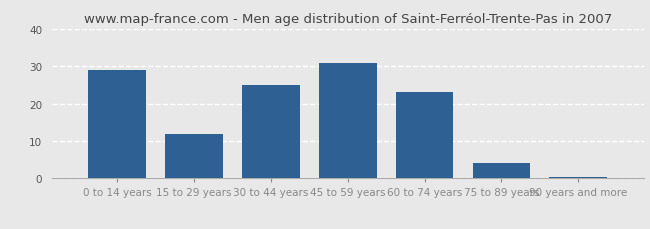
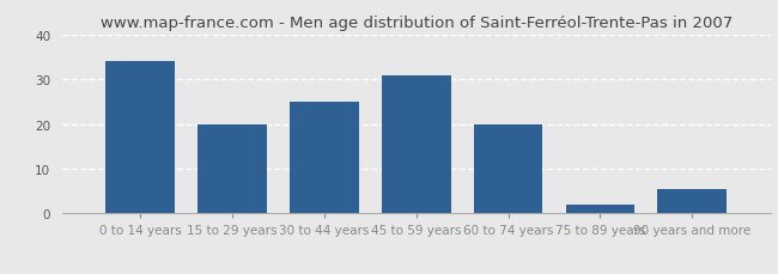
0 to 14 years: 29.0 -> 34.0
15 to 29 years: 12.0 -> 20.0
60 to 74 years: 23.0 -> 20.0
75 to 89 years: 4.0 -> 2.0
90 years and more: 0.5 -> 5.5
